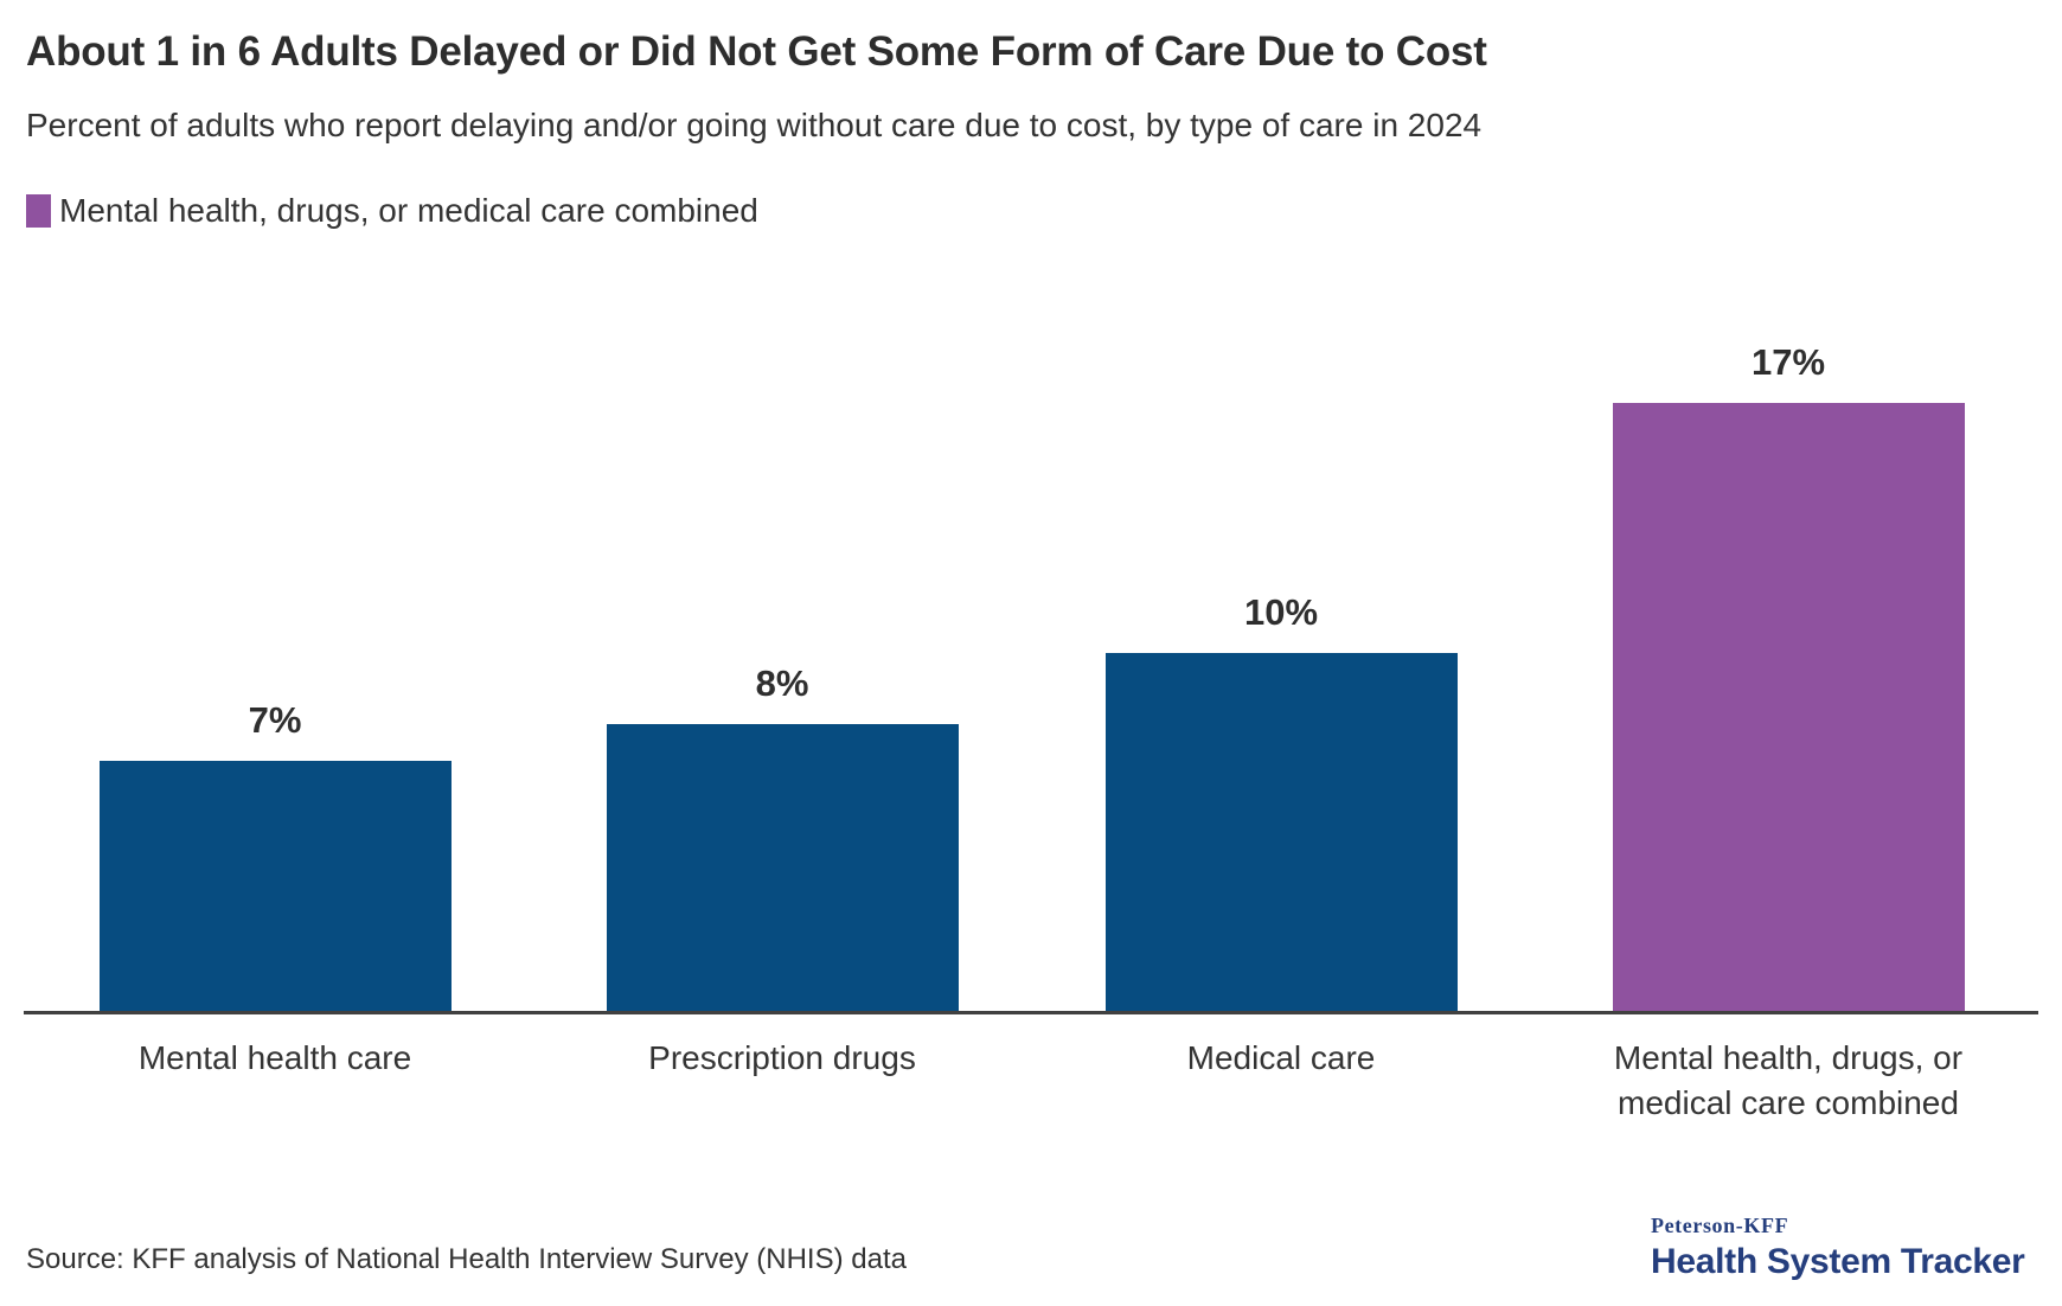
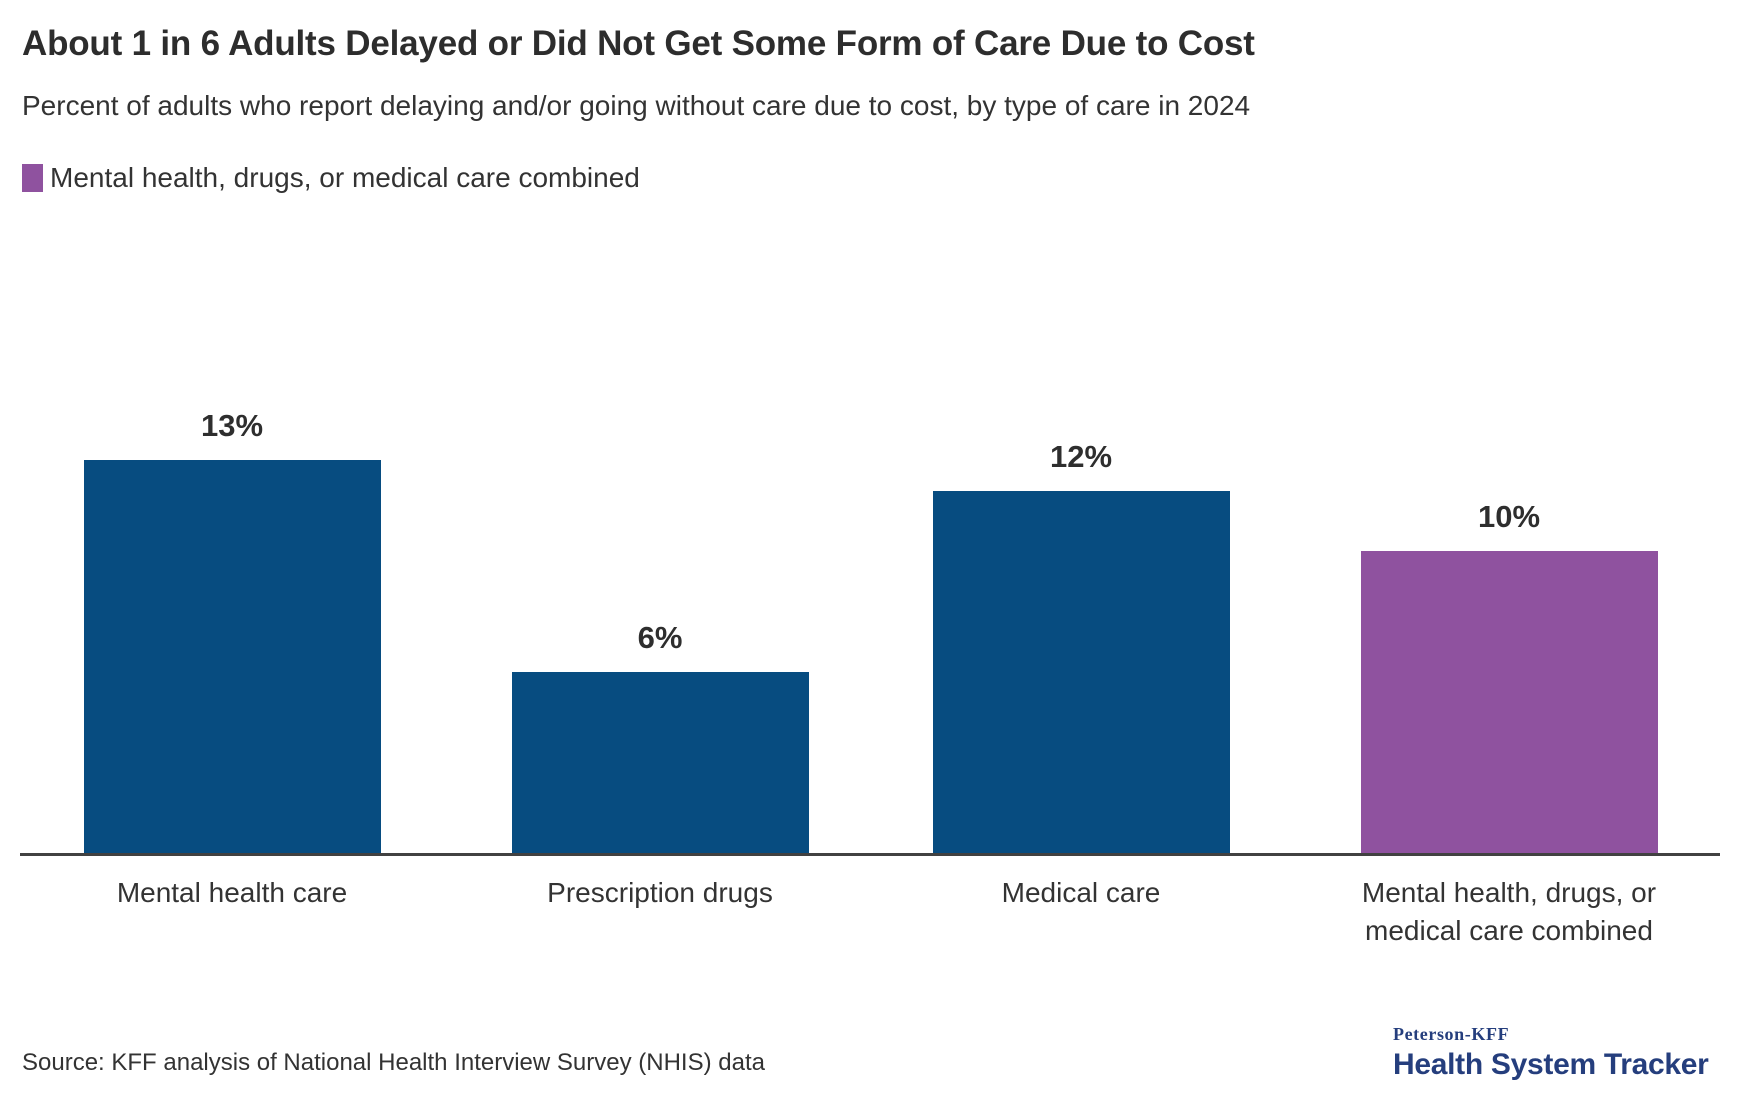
Mental health care: 7% -> 13%
Prescription drugs: 8% -> 6%
Medical care: 10% -> 12%
Mental health, drugs, or medical care combined: 17% -> 10%
